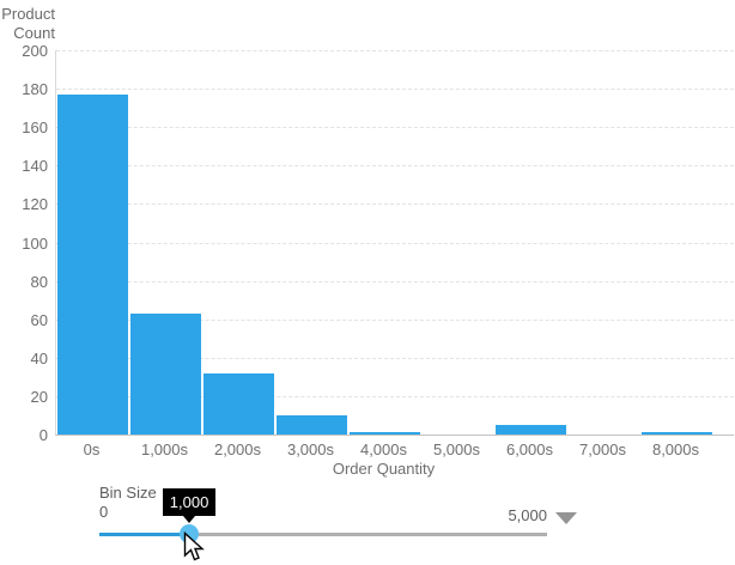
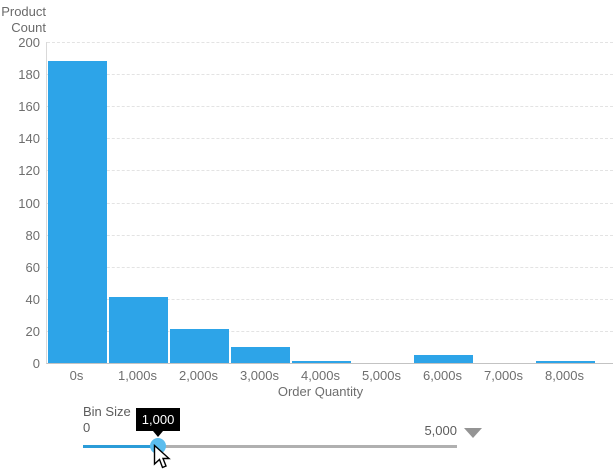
0s: 177 -> 188
1,000s: 63 -> 41
2,000s: 32 -> 21
